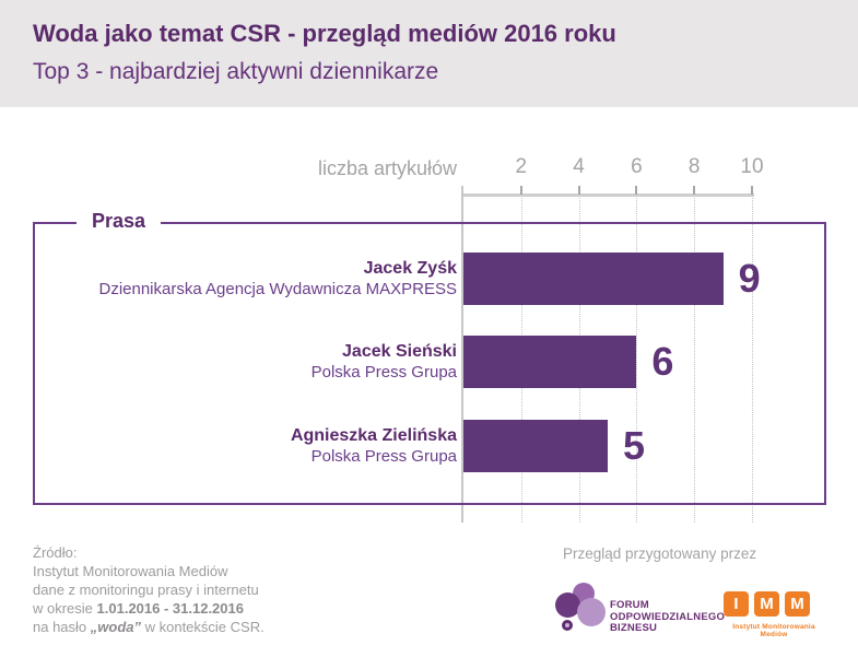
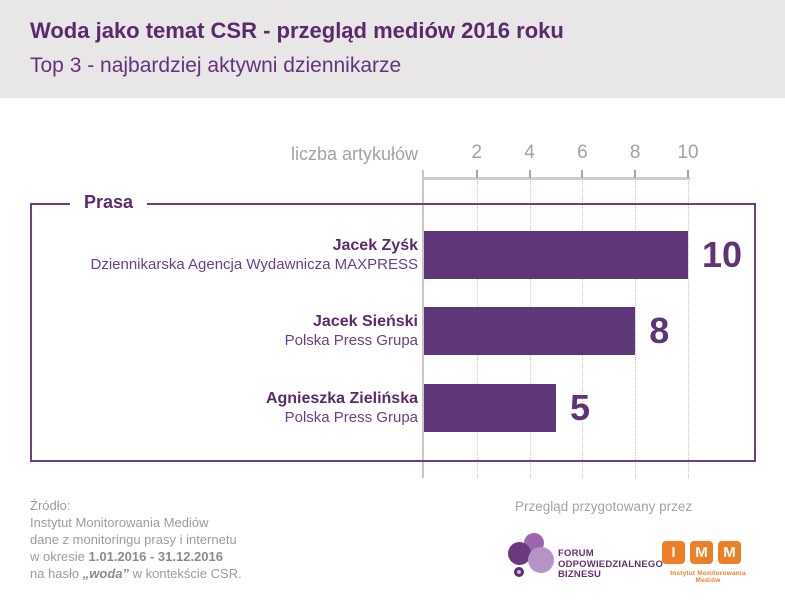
Jacek Zyśk: 9 -> 10
Jacek Sieński: 6 -> 8
